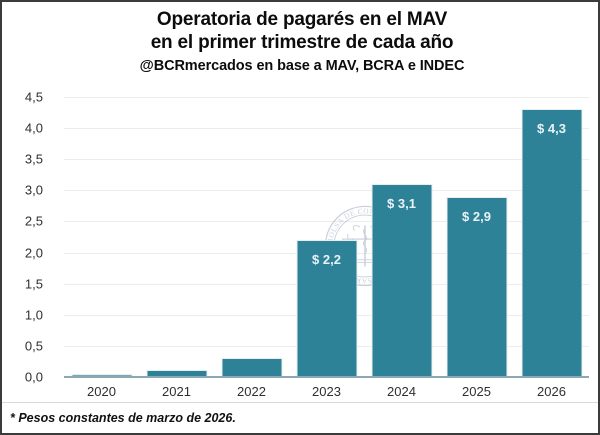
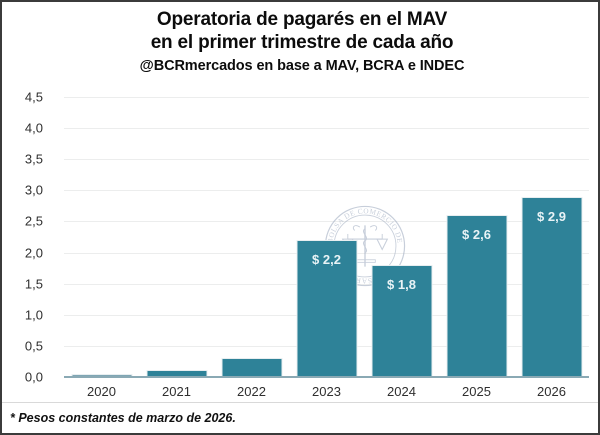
2024: 3,1 -> 1,8
2025: 2,9 -> 2,6
2026: 4,3 -> 2,9
